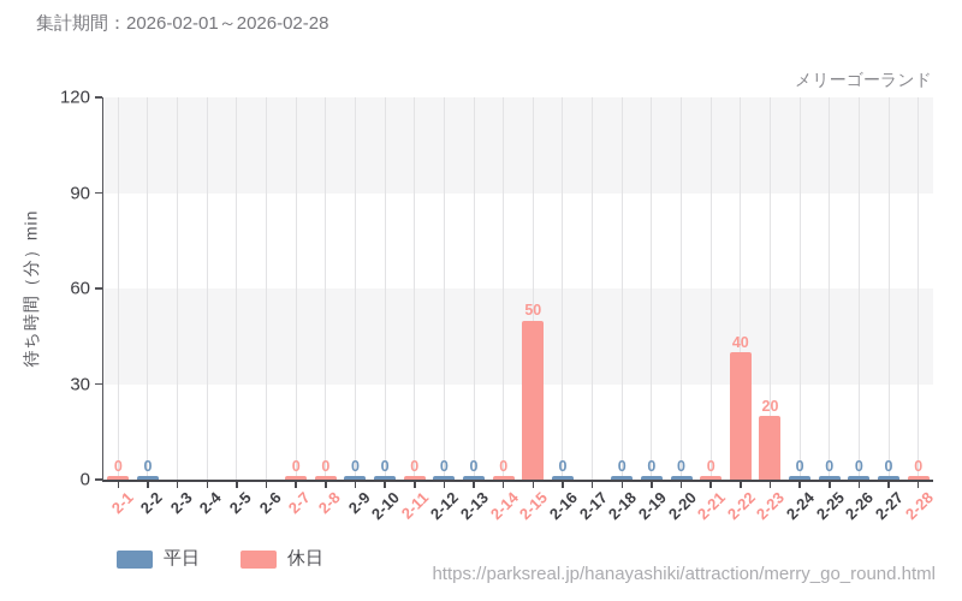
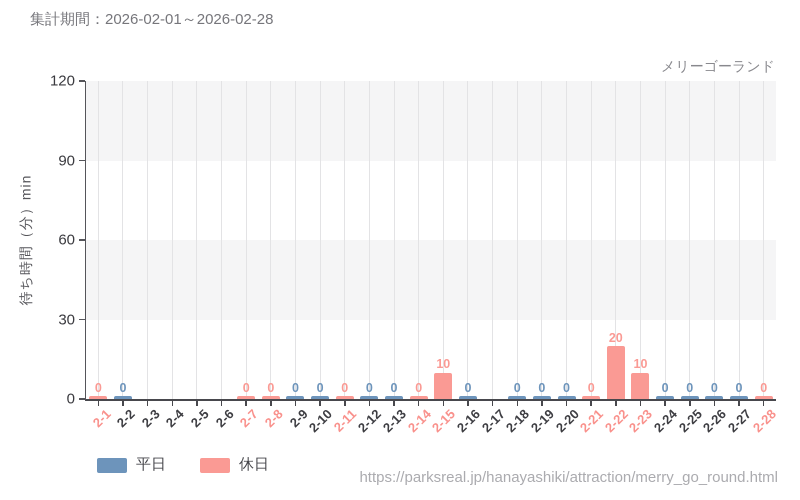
休日/2-15: 50 -> 10
休日/2-22: 40 -> 20
休日/2-23: 20 -> 10
